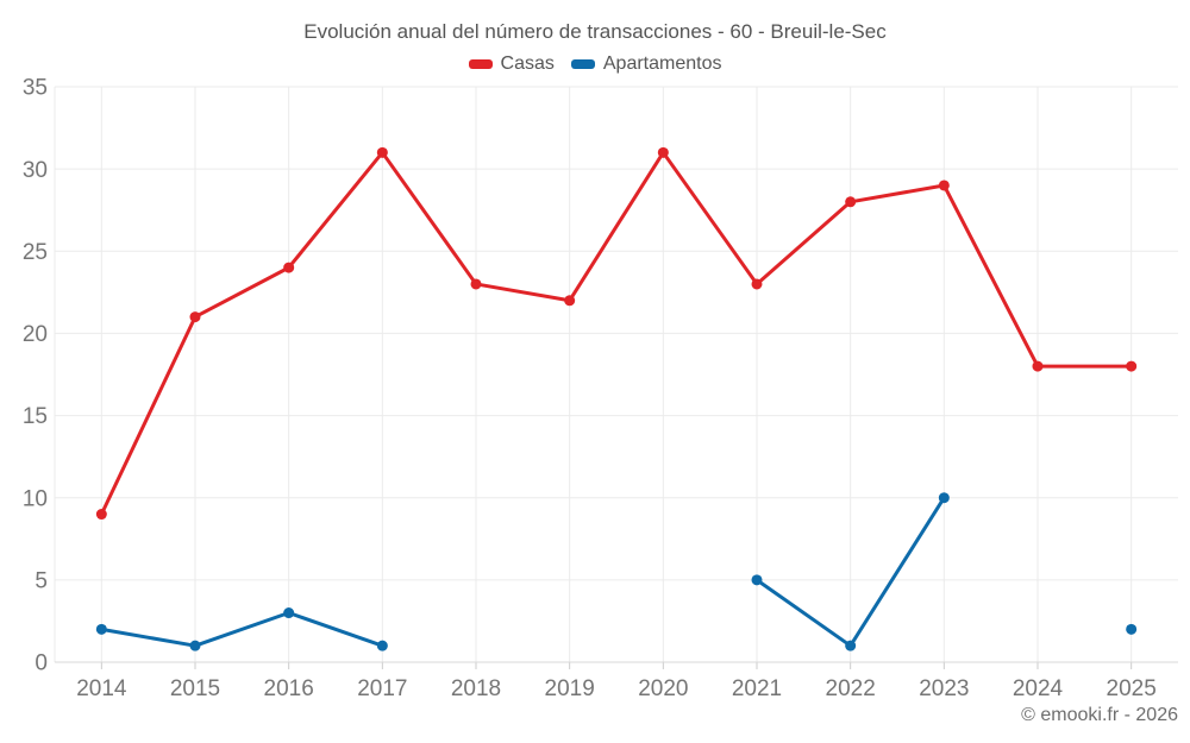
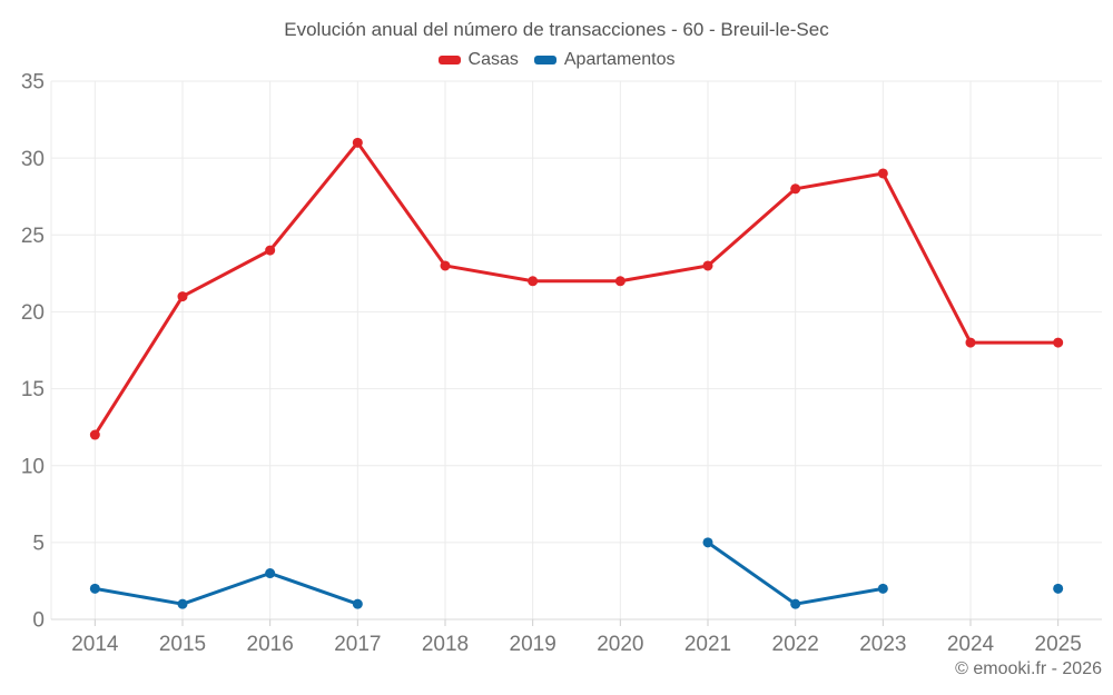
Casas/2014: 9 -> 12
Casas/2020: 31 -> 22
Apartamentos/2023: 10 -> 2
